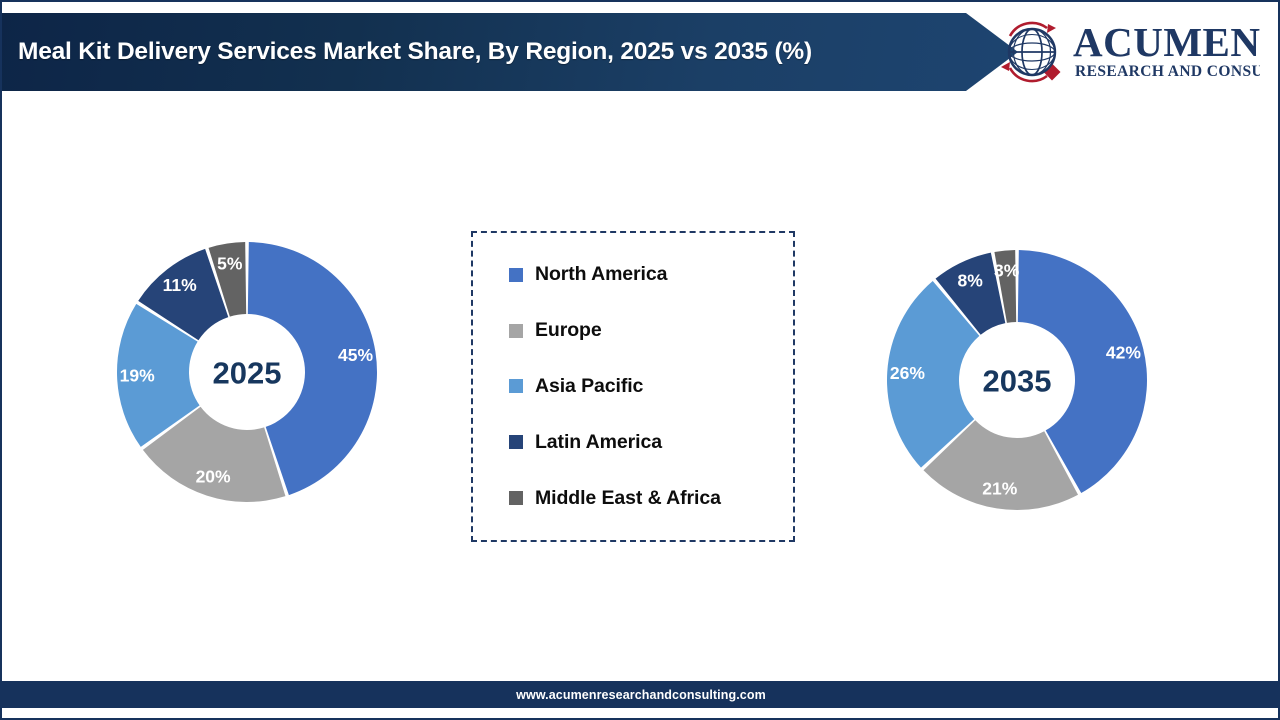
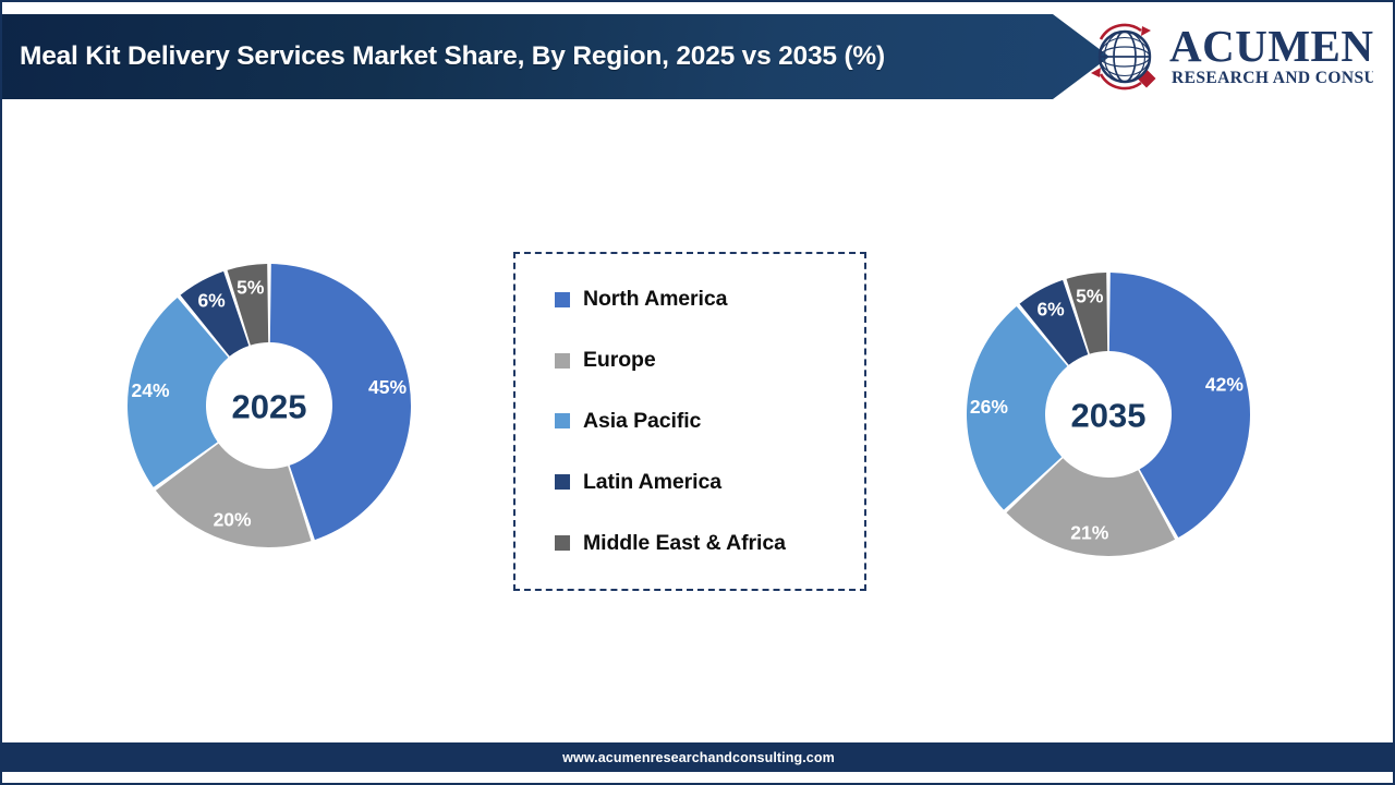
2025/Asia Pacific: 19% -> 24%
2025/Latin America: 11% -> 6%
2035/Latin America: 8% -> 6%
2035/Middle East & Africa: 3% -> 5%
